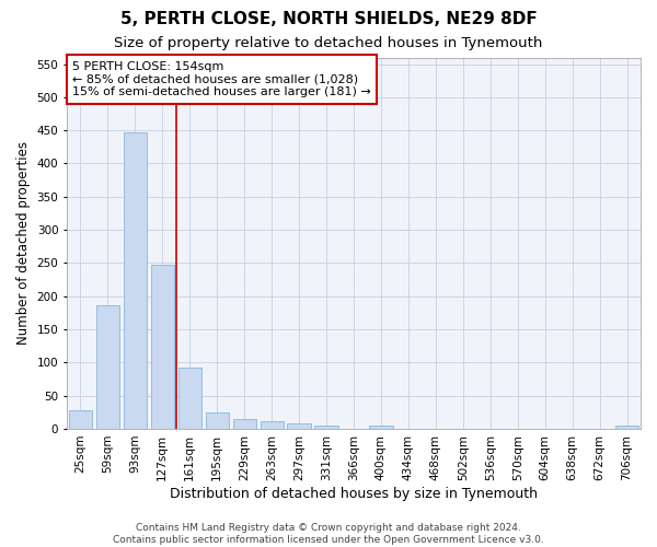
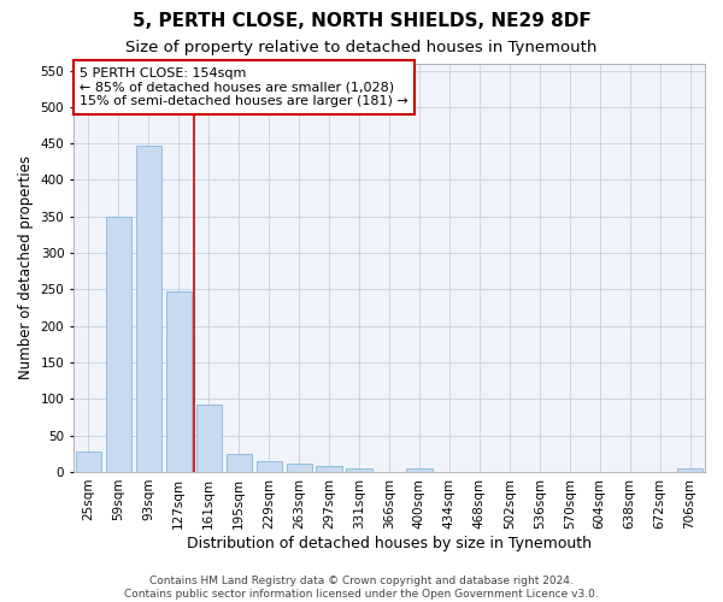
59sqm: 186 -> 350
